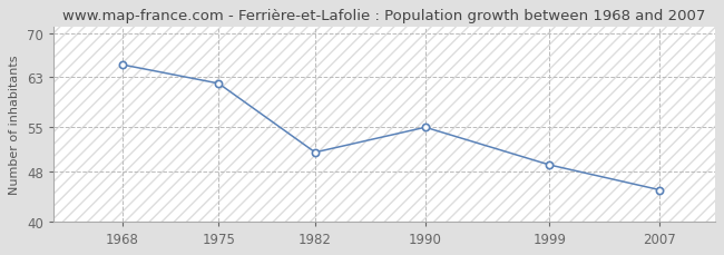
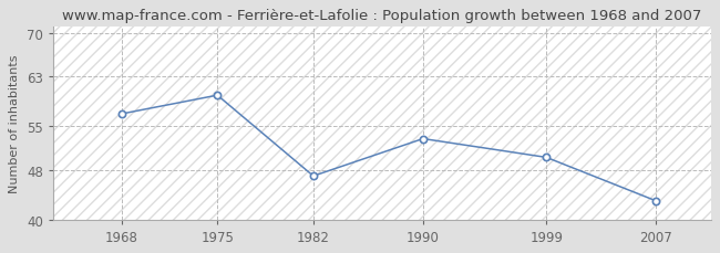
1968: 65 -> 57
1975: 62 -> 60
1982: 51 -> 47
1990: 55 -> 53
1999: 49 -> 50
2007: 45 -> 43
